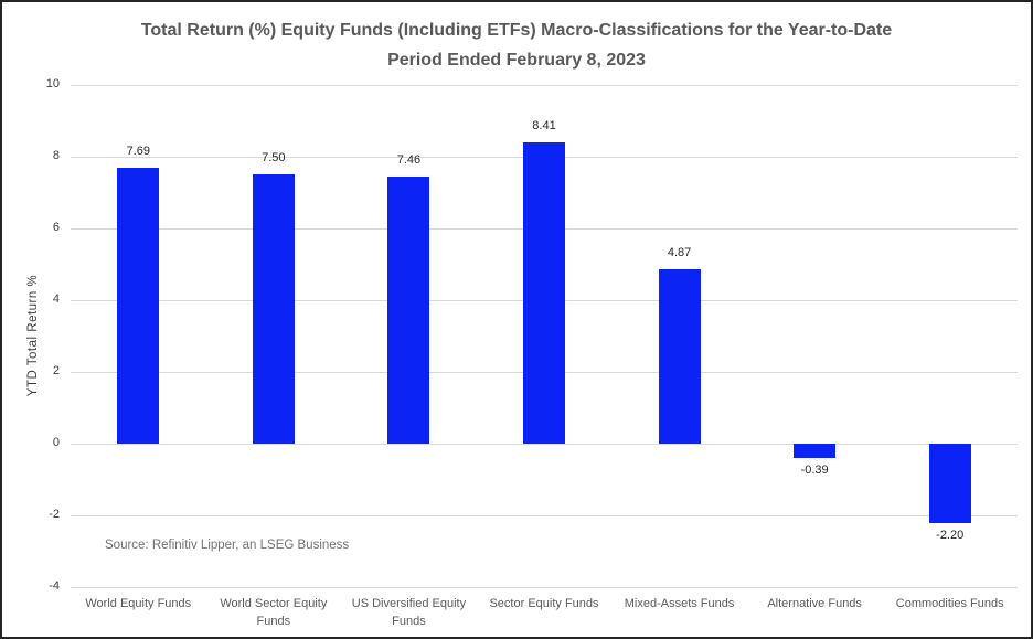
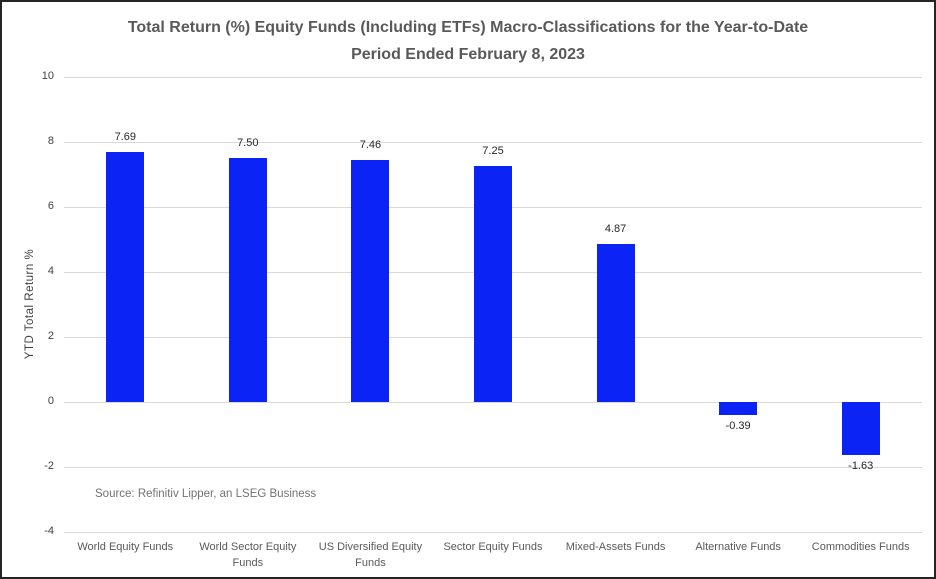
Sector Equity Funds: 8.41 -> 7.25
Commodities Funds: -2.20 -> -1.63
